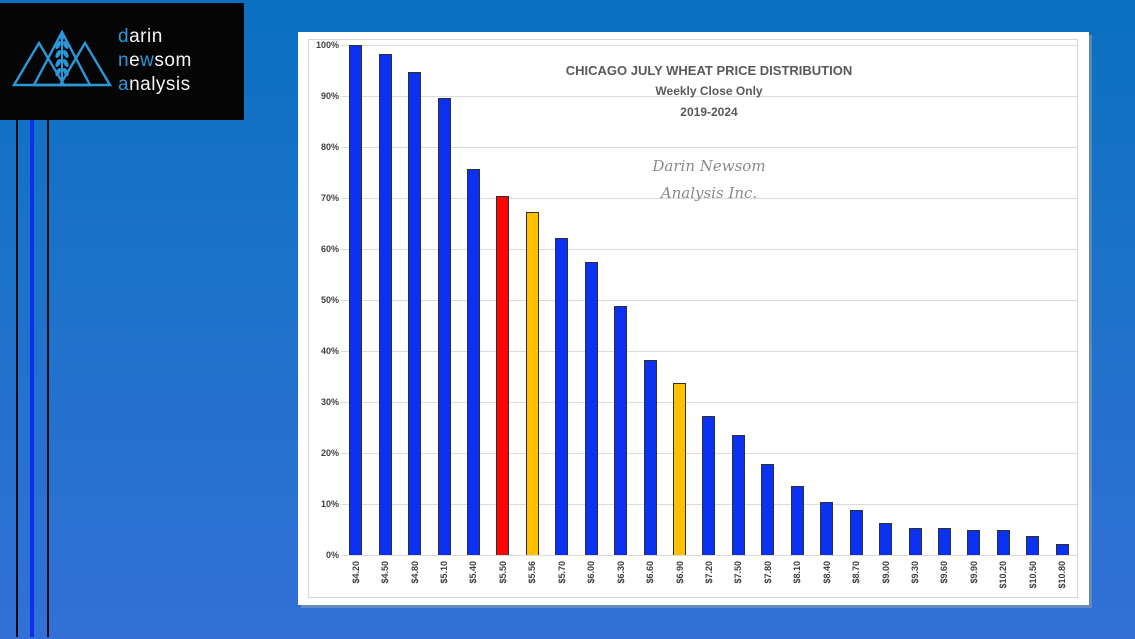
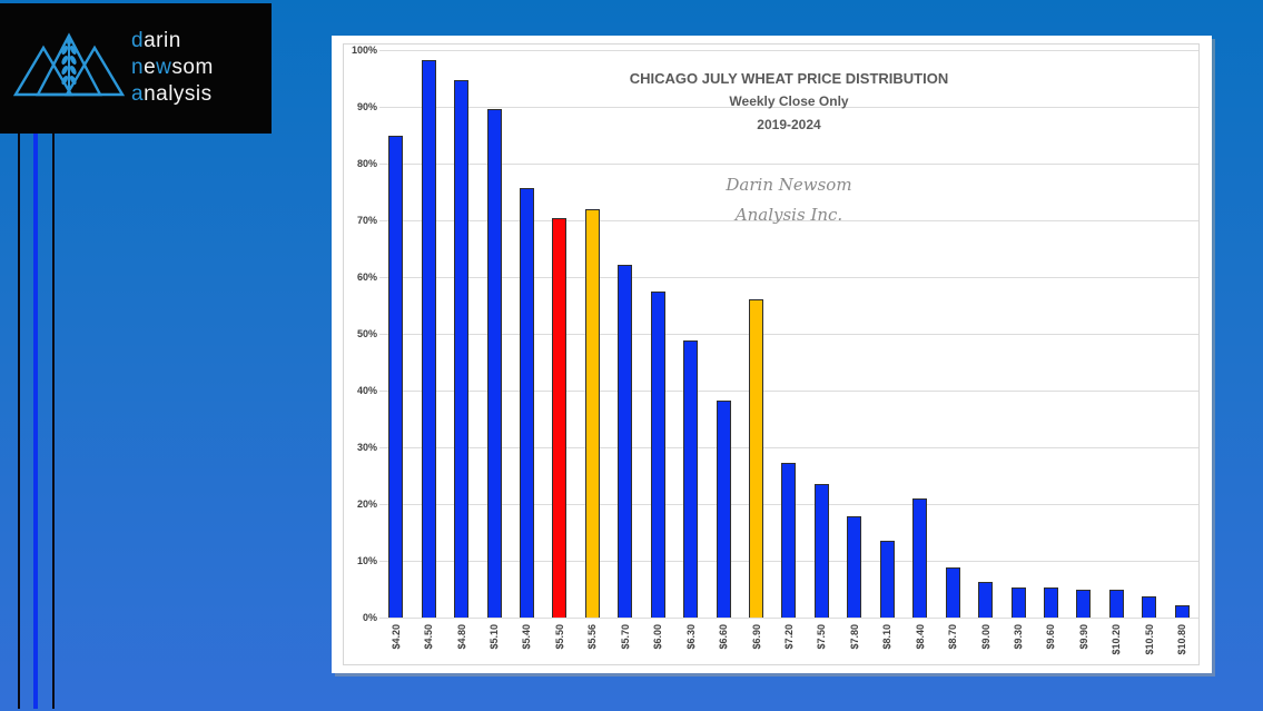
$4.20: 100% -> 85%
$5.56: 67% -> 72%
$6.90: 34% -> 56%
$8.40: 10% -> 21%
